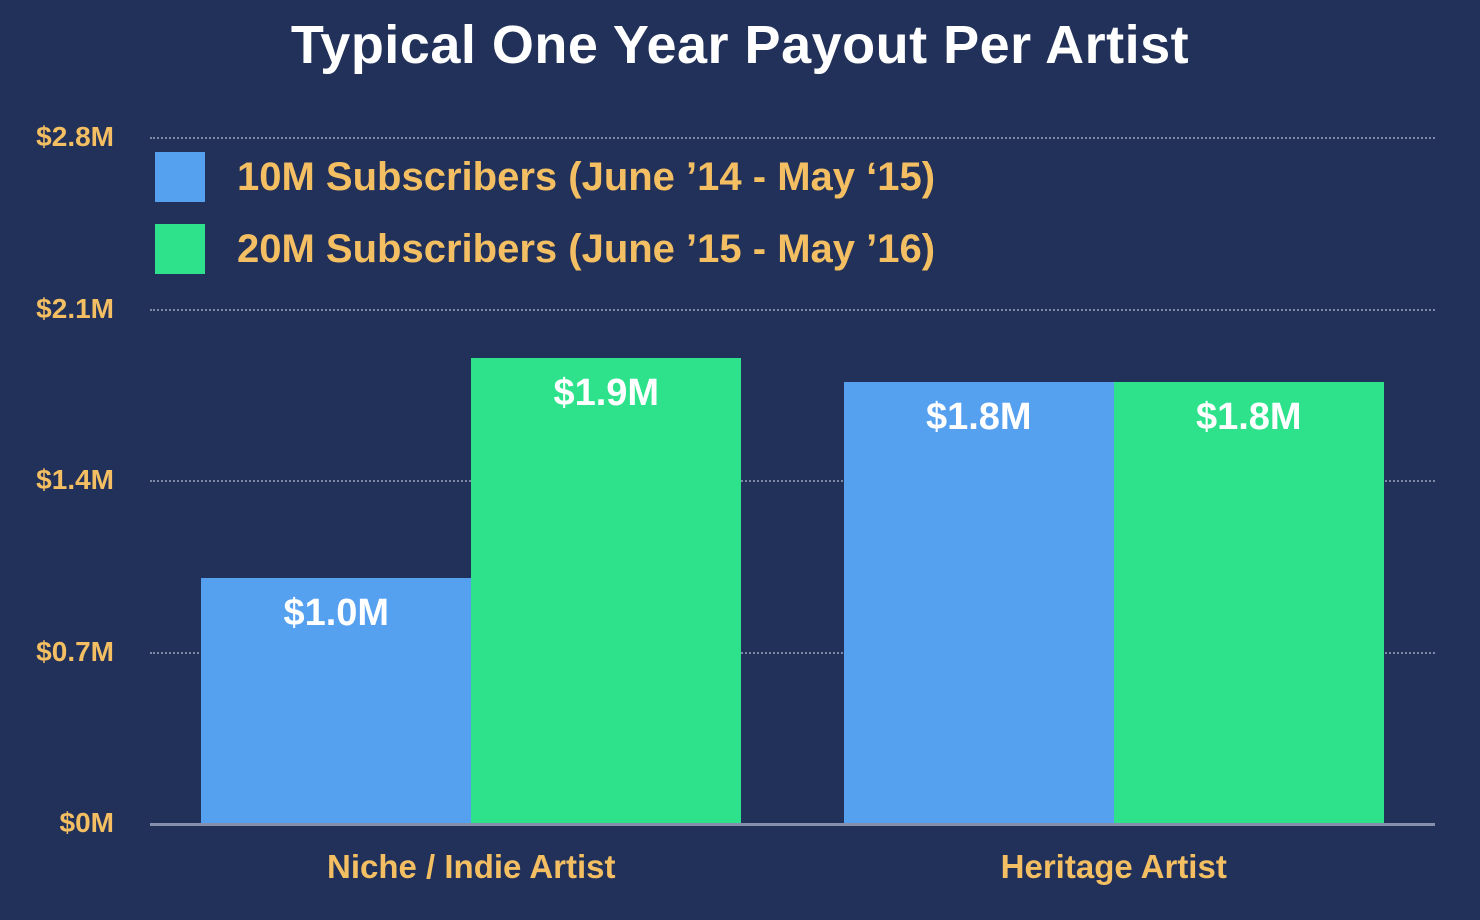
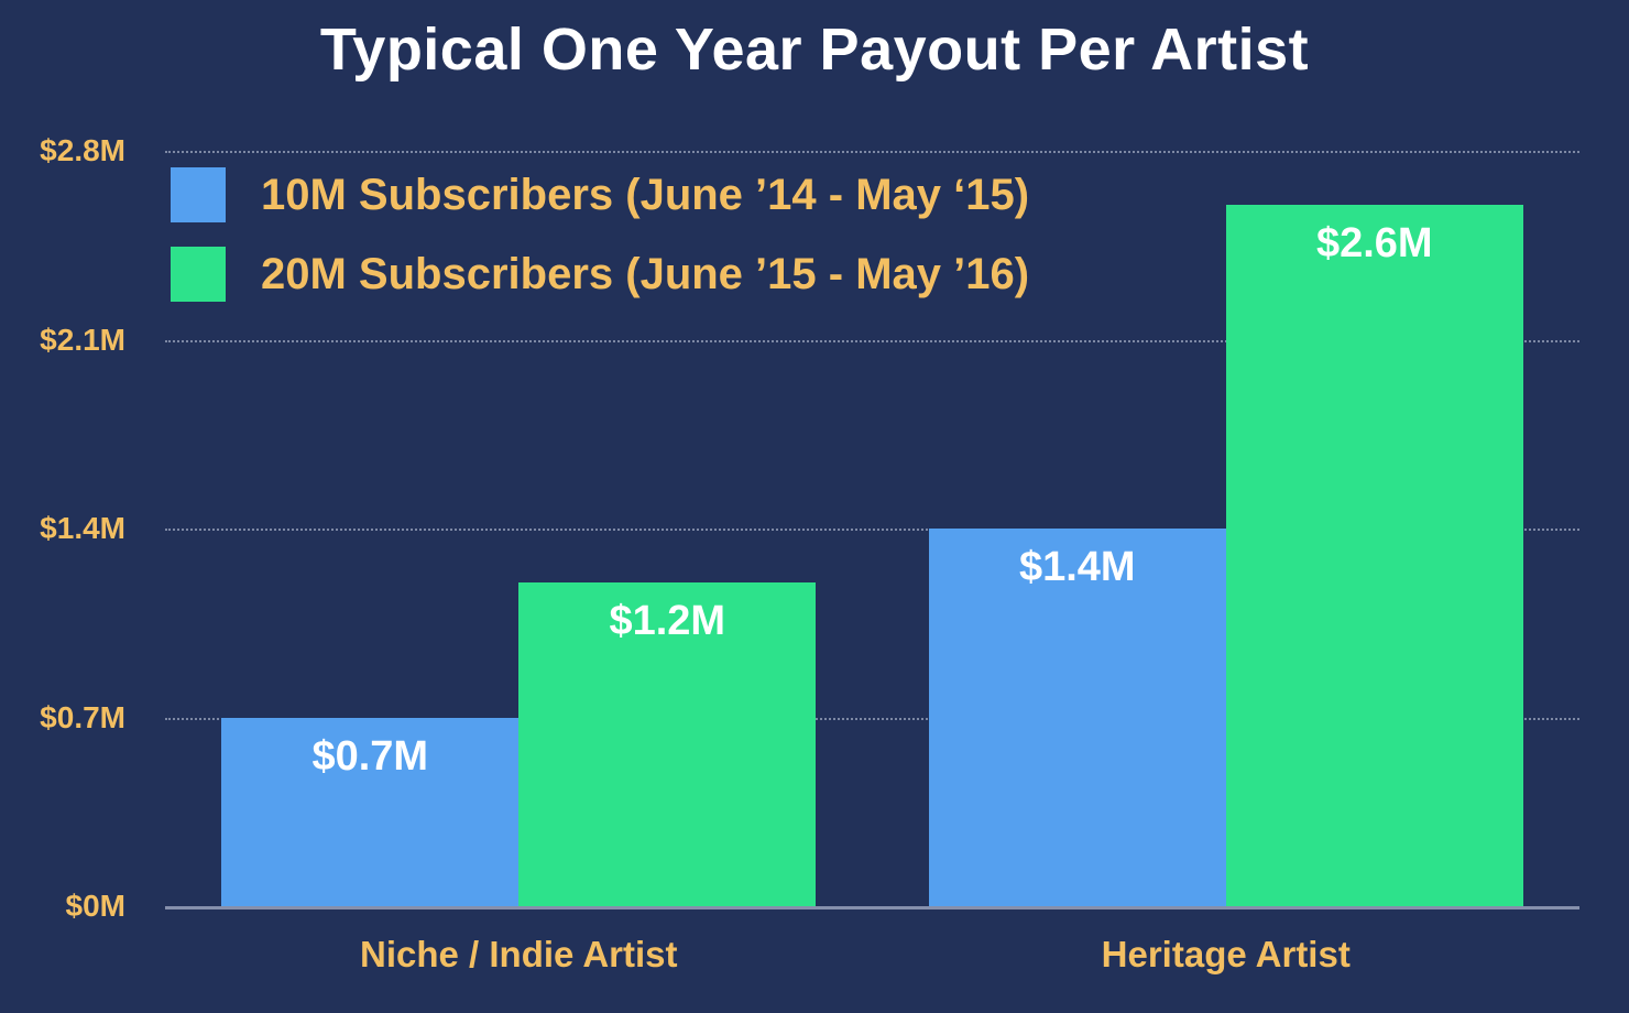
10M Subscribers (June ’14 - May ‘15)/Niche / Indie Artist: $1.0M -> $0.7M
20M Subscribers (June ’15 - May ’16)/Niche / Indie Artist: $1.9M -> $1.2M
10M Subscribers (June ’14 - May ‘15)/Heritage Artist: $1.8M -> $1.4M
20M Subscribers (June ’15 - May ’16)/Heritage Artist: $1.8M -> $2.6M
